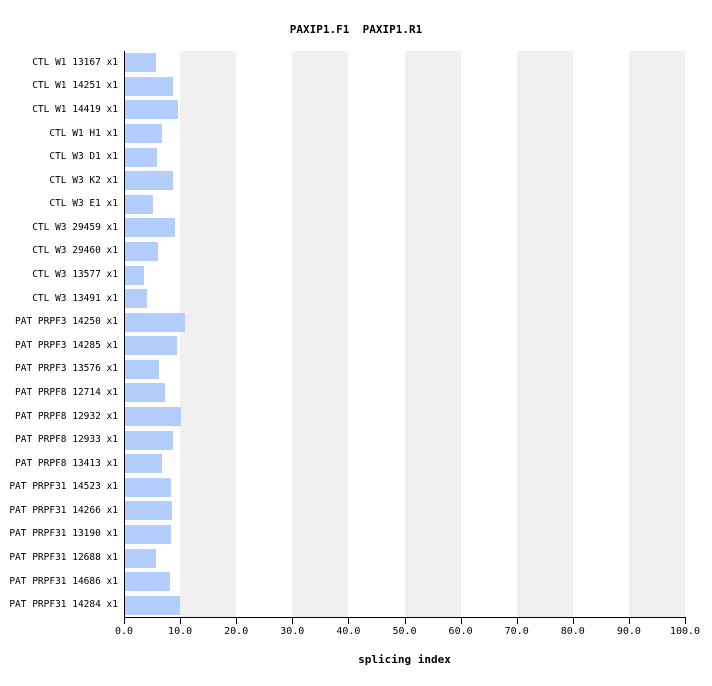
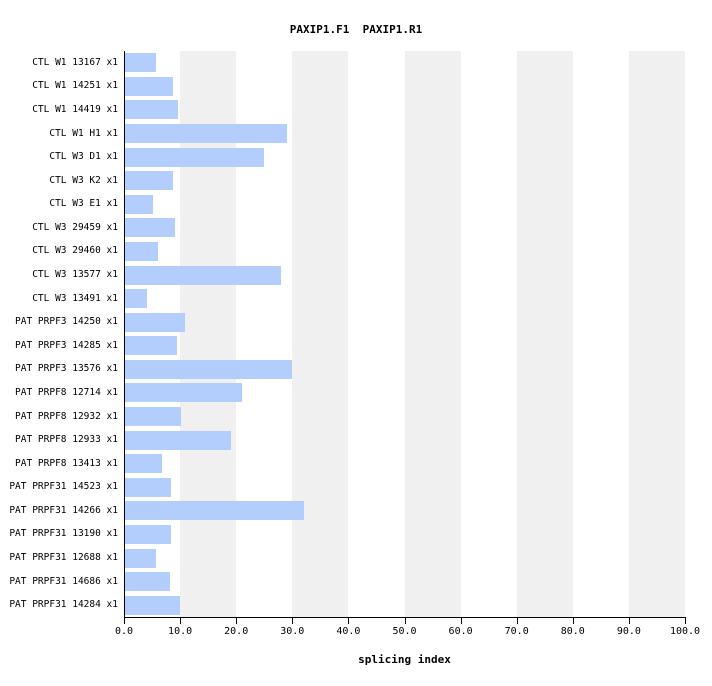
CTL W1 H1 x1: 7 -> 29
CTL W3 D1 x1: 6 -> 25
CTL W3 13577 x1: 4 -> 28
PAT PRPF3 13576 x1: 6 -> 30
PAT PRPF8 12714 x1: 7 -> 21
PAT PRPF8 12933 x1: 9 -> 19
PAT PRPF31 14266 x1: 9 -> 32
